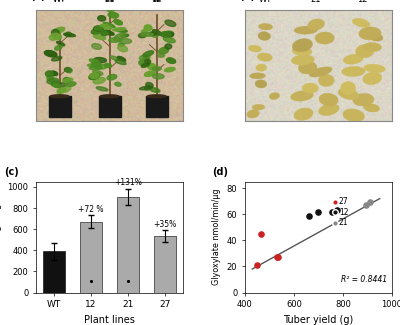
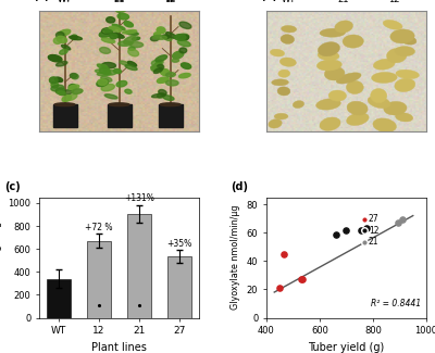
WT: 390 -> 340
